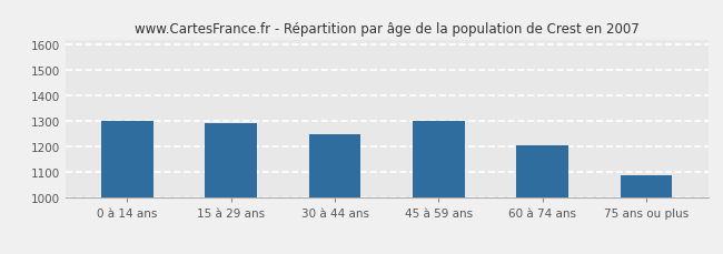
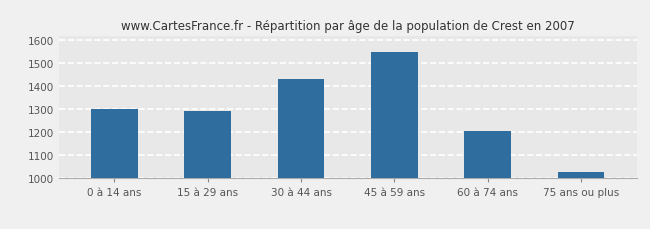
30 à 44 ans: 1250 -> 1432
45 à 59 ans: 1300 -> 1549
75 ans ou plus: 1090 -> 1026
